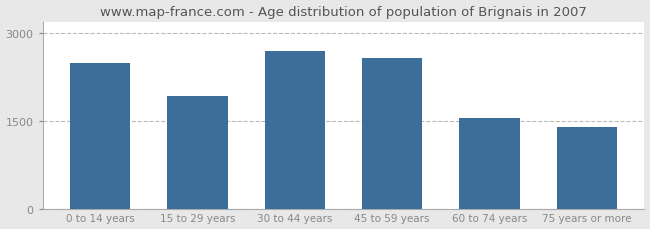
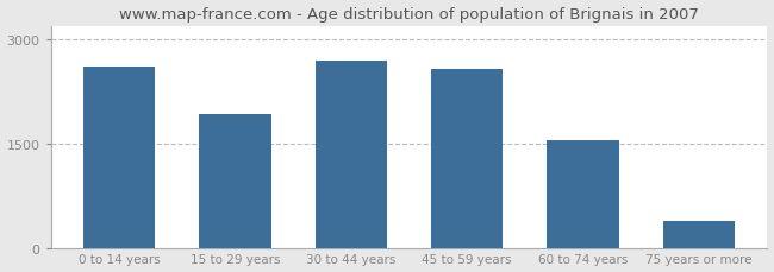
0 to 14 years: 2500 -> 2620
75 years or more: 1400 -> 390
